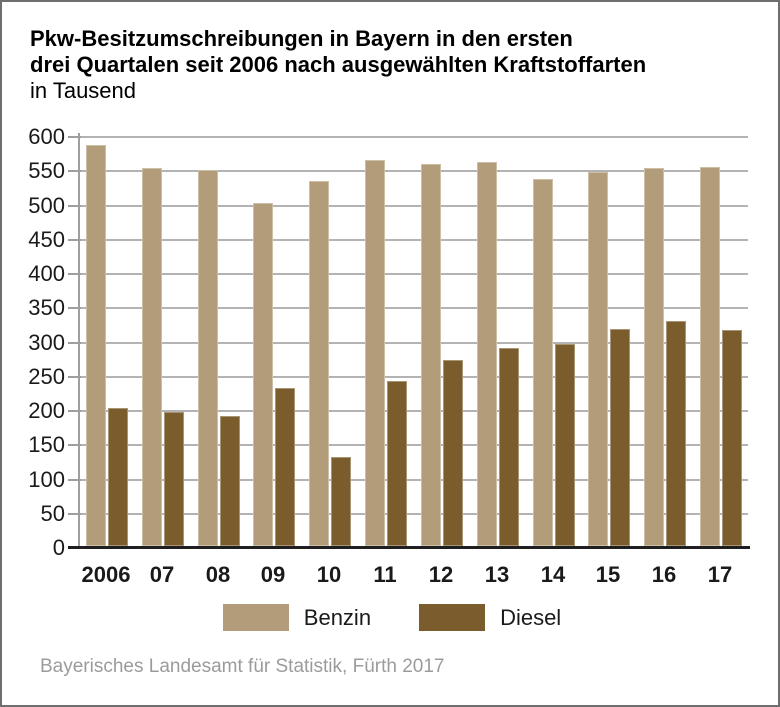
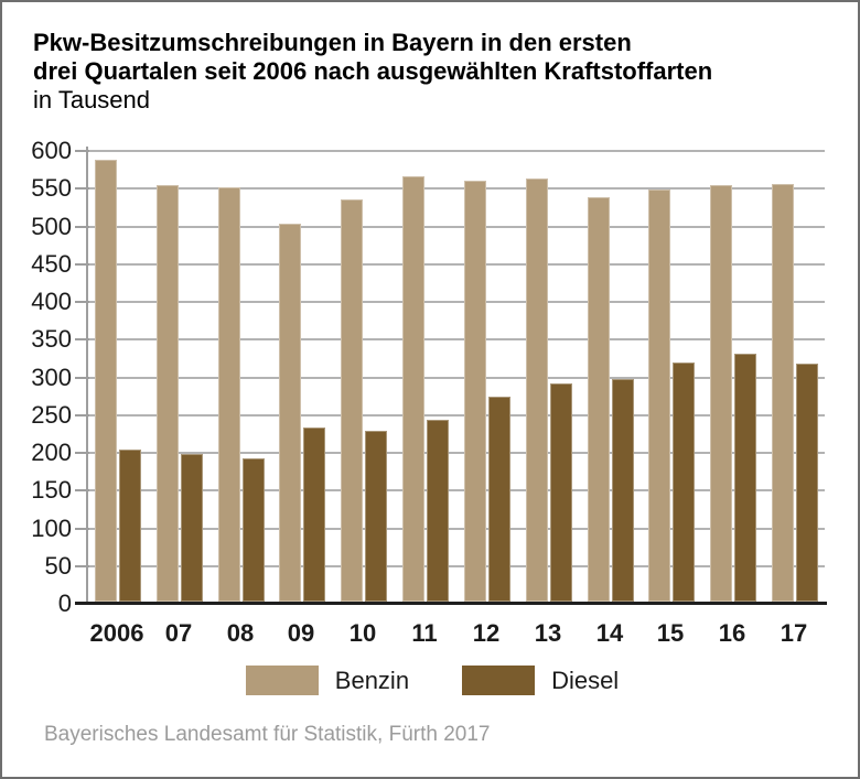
Diesel/10: 130 -> 230
